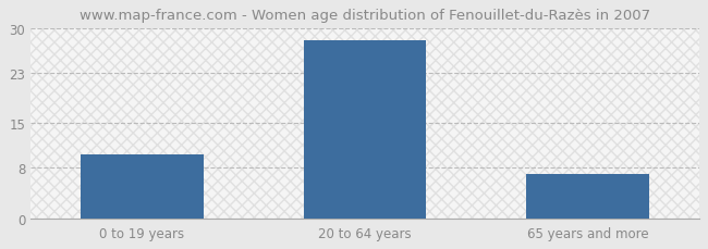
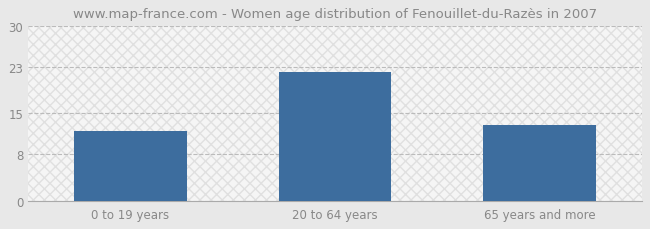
0 to 19 years: 10 -> 12
20 to 64 years: 28 -> 22
65 years and more: 7 -> 13
